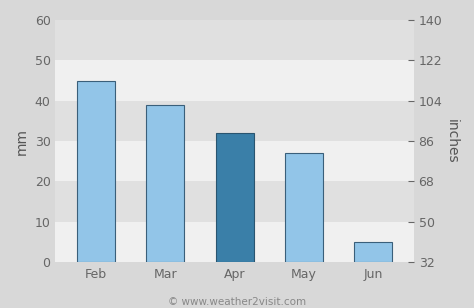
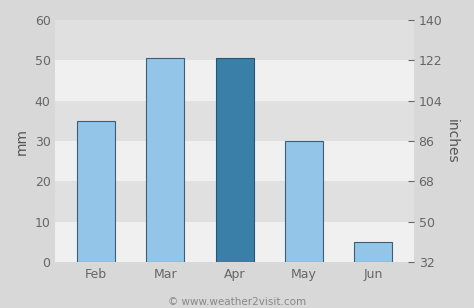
Feb: 45.0 -> 35.0
Mar: 39.0 -> 50.5
Apr: 32.0 -> 50.5
May: 27.0 -> 30.0
